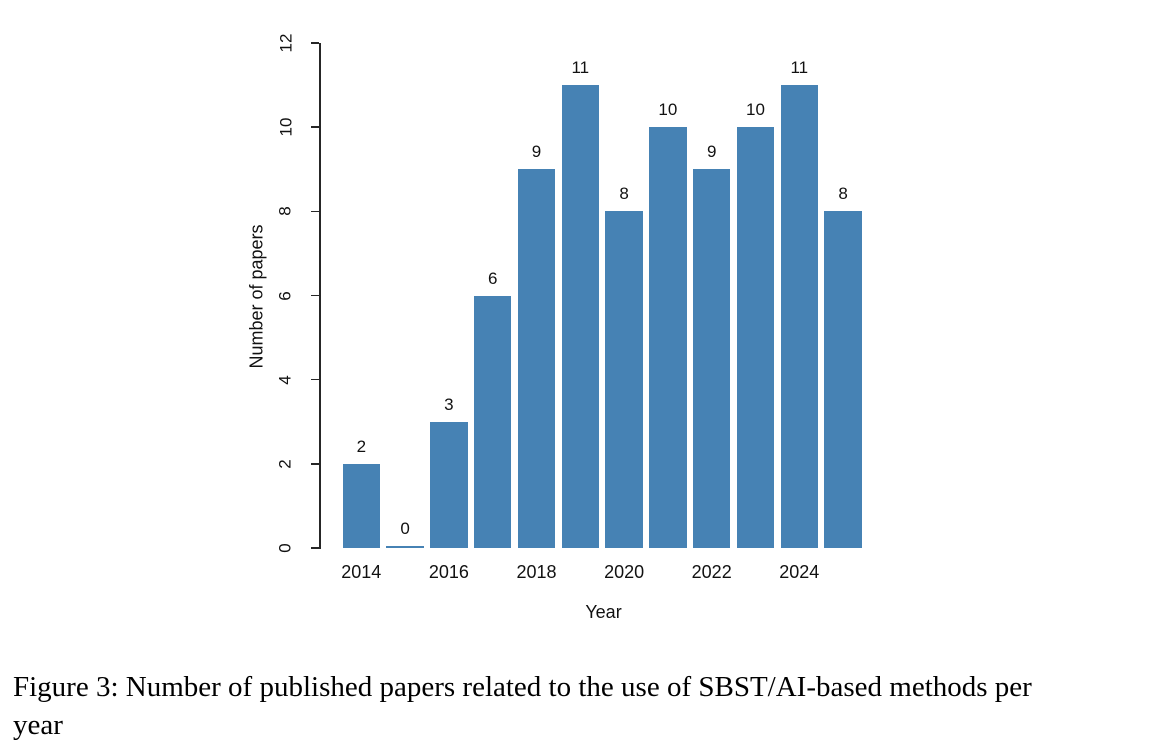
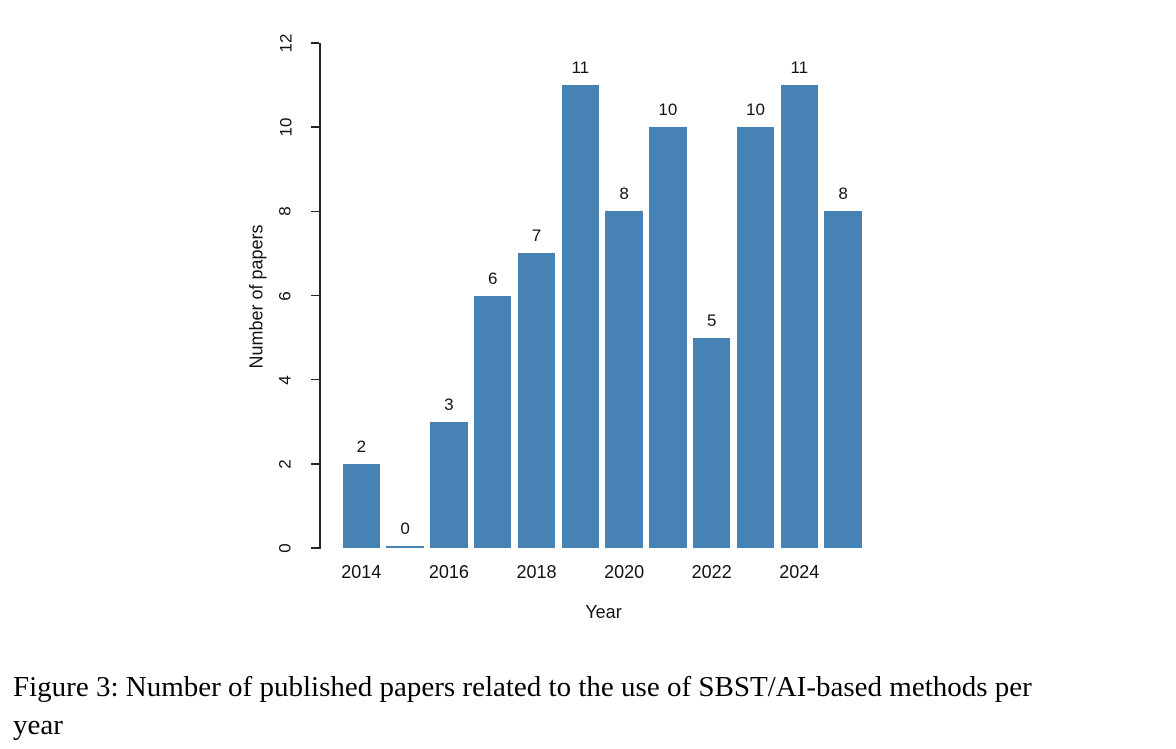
2018: 9 -> 7
2022: 9 -> 5
